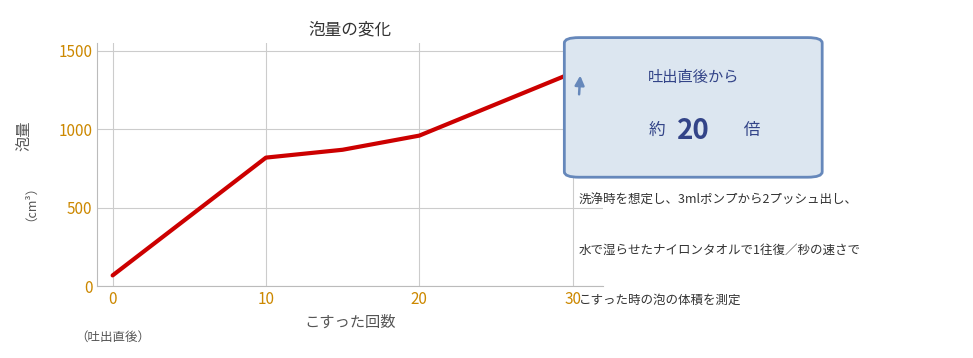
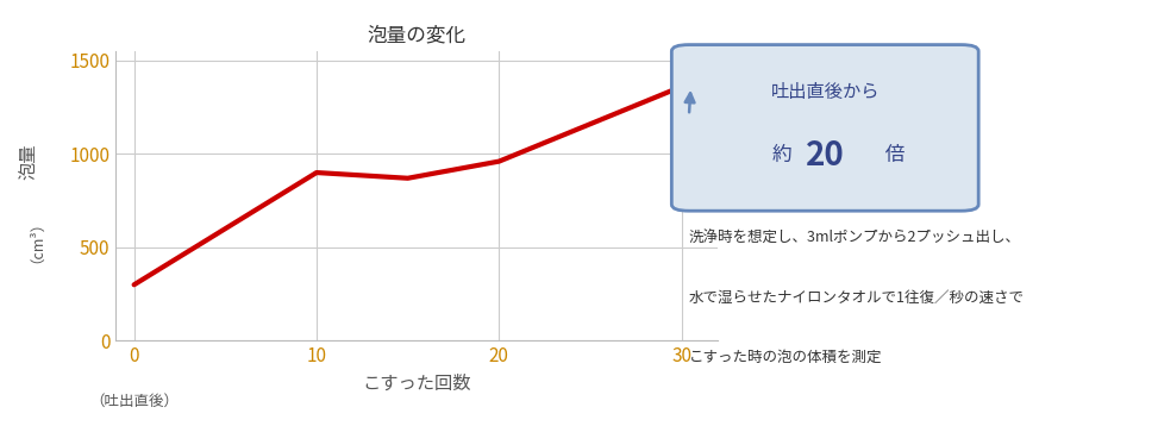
0: 70 -> 300
10: 820 -> 900
